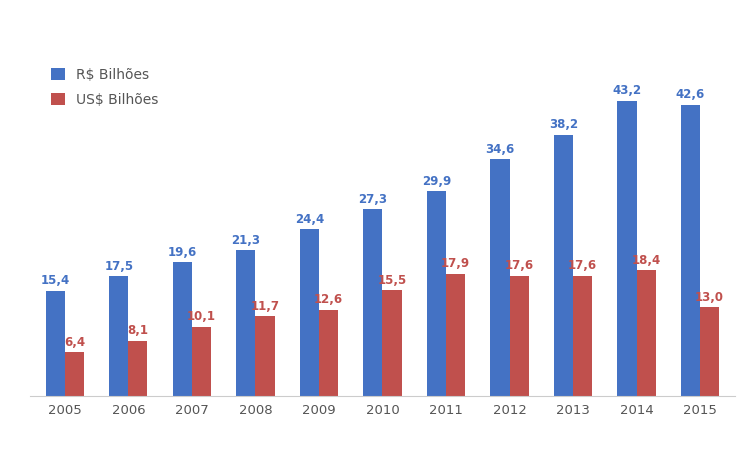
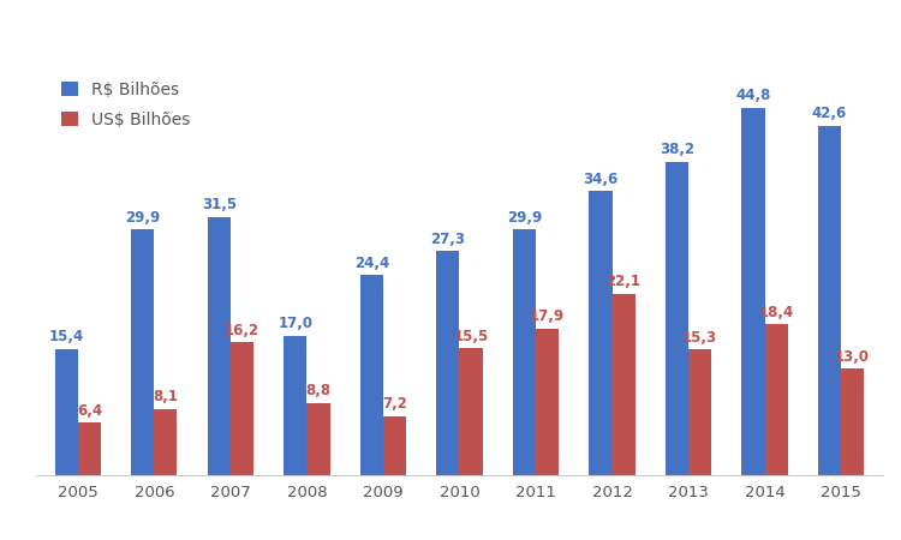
R$ Bilhões/2006: 17,5 -> 29,9
R$ Bilhões/2007: 19,6 -> 31,5
US$ Bilhões/2007: 10,1 -> 16,2
R$ Bilhões/2008: 21,3 -> 17,0
US$ Bilhões/2008: 11,7 -> 8,8
US$ Bilhões/2009: 12,6 -> 7,2
US$ Bilhões/2012: 17,6 -> 22,1
US$ Bilhões/2013: 17,6 -> 15,3
R$ Bilhões/2014: 43,2 -> 44,8
